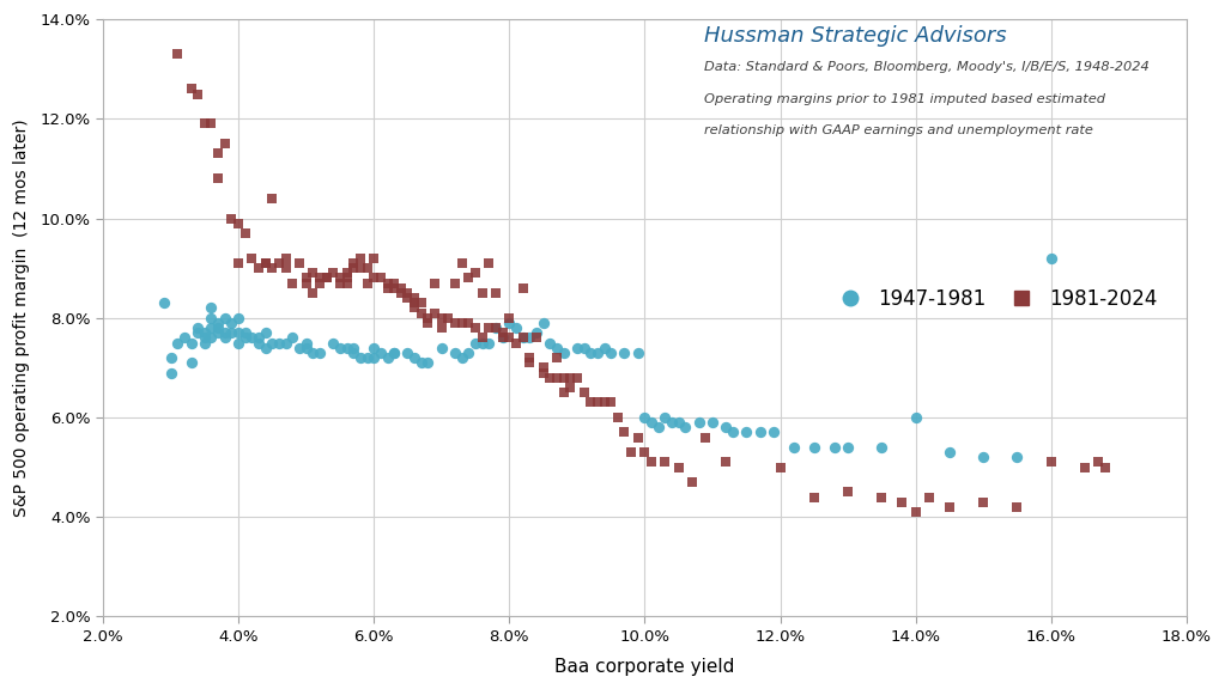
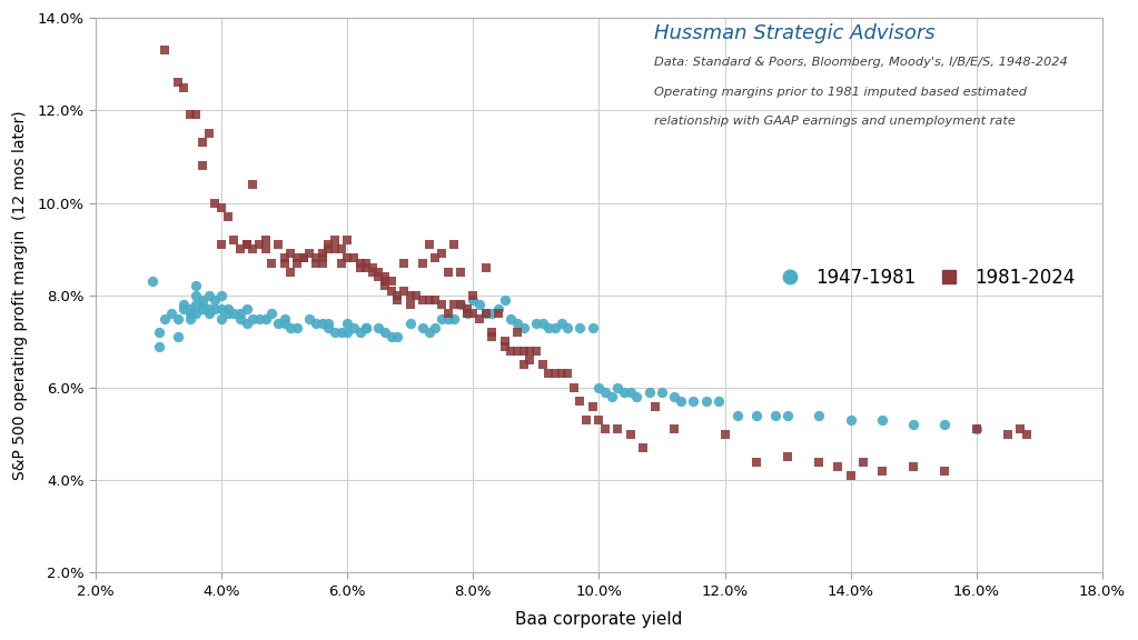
1947-1981/14.0%: 6.0% -> 5.3%
1947-1981/16.0%: 9.2% -> 5.1%
